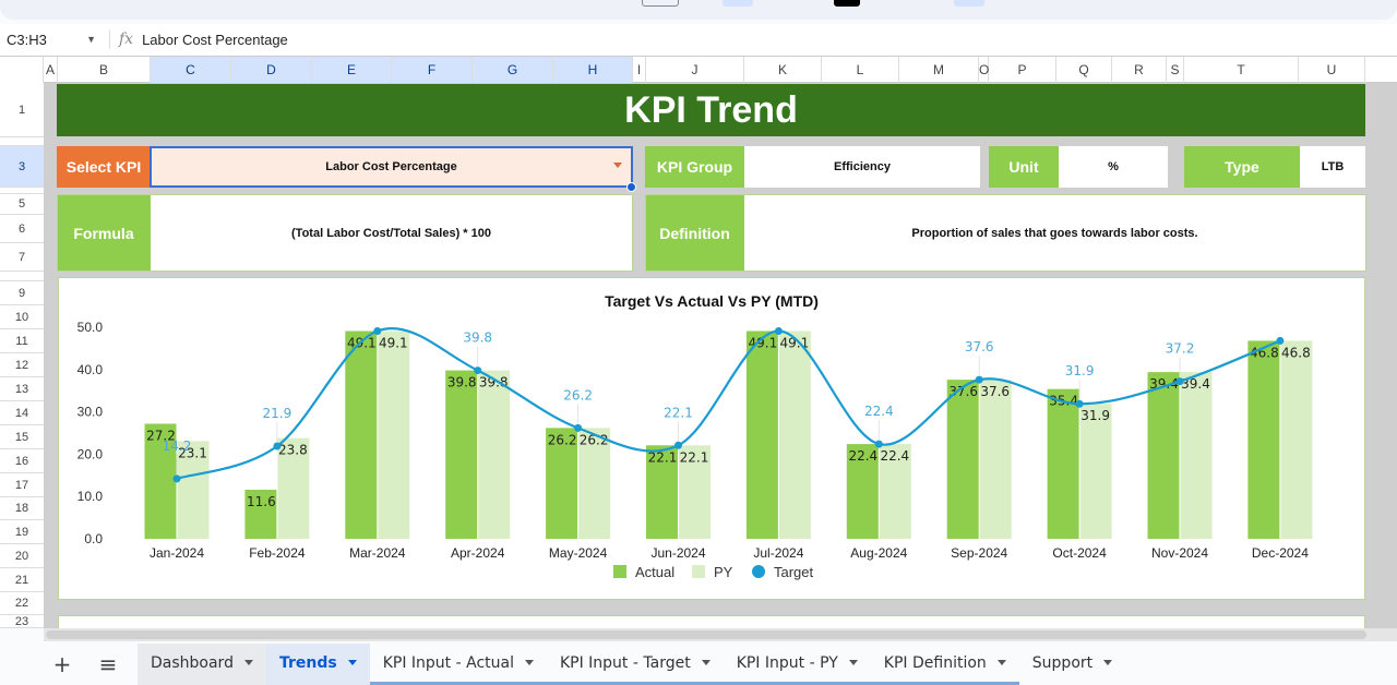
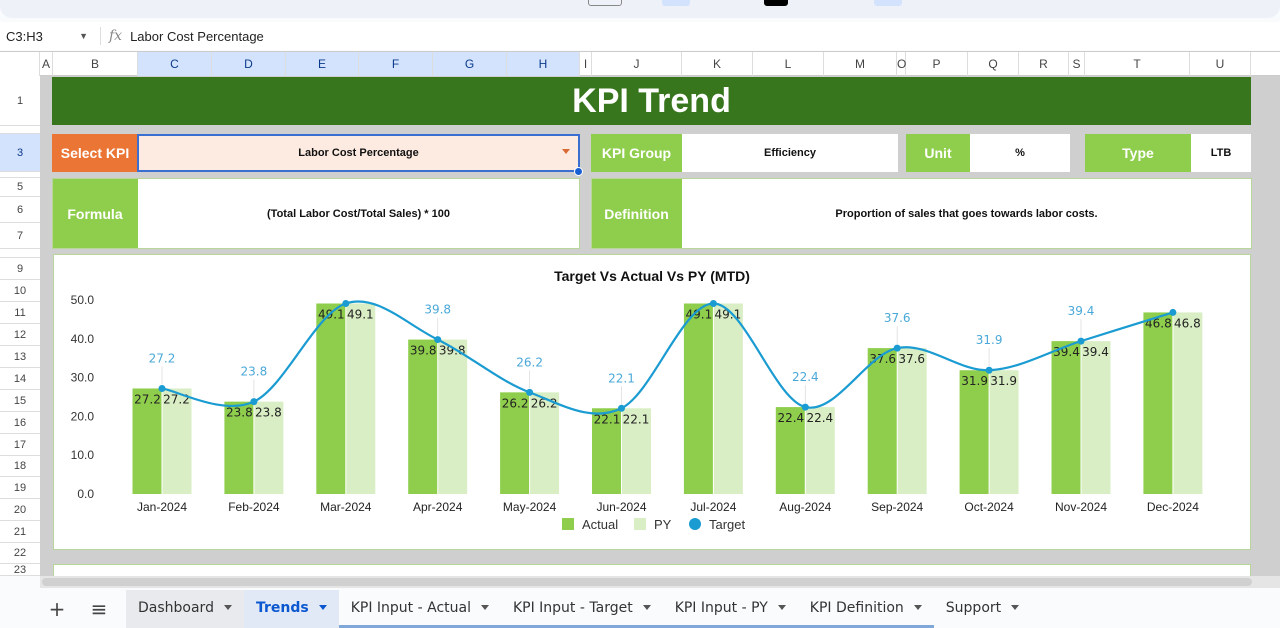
PY/Jan-2024: 23.1 -> 27.2
Target/Jan-2024: 14.2 -> 27.2
Actual/Feb-2024: 11.6 -> 23.8
Target/Feb-2024: 21.9 -> 23.8
Actual/Oct-2024: 35.4 -> 31.9
Target/Nov-2024: 37.2 -> 39.4
